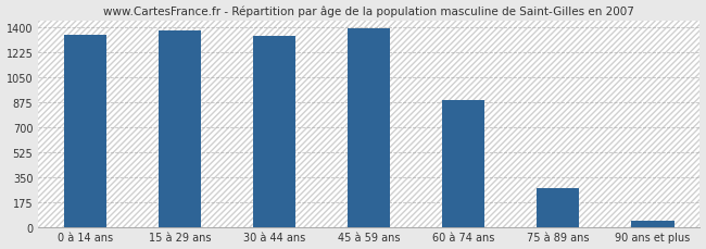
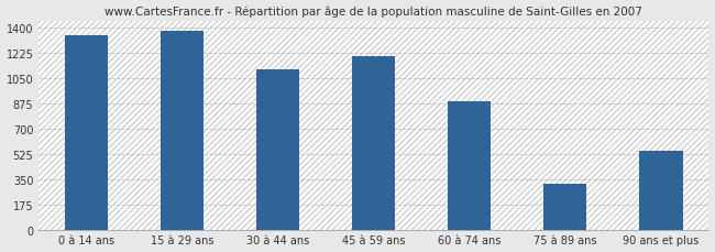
30 à 44 ans: 1340 -> 1110
45 à 59 ans: 1400 -> 1200
75 à 89 ans: 270 -> 320
90 ans et plus: 40 -> 550
